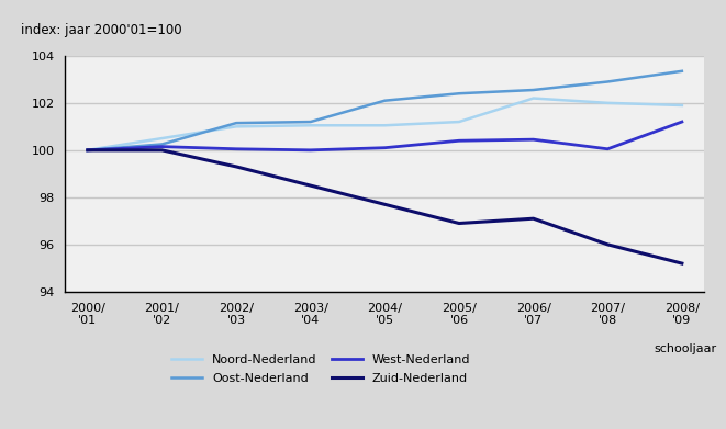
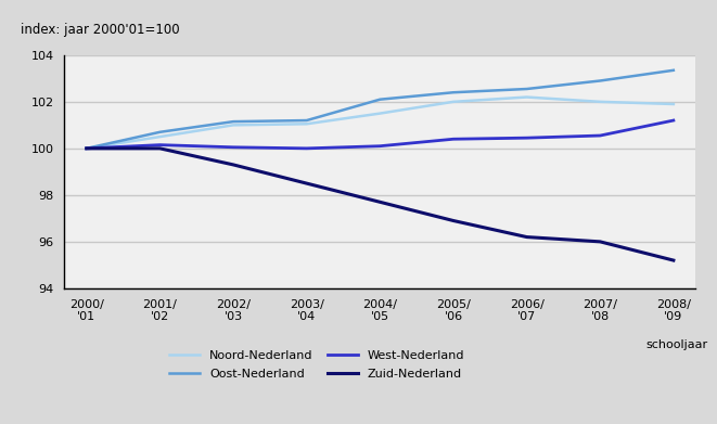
Oost-Nederland/2001/ '02: 100.25 -> 100.70
Noord-Nederland/2004/ '05: 101.05 -> 101.50
Noord-Nederland/2005/ '06: 101.20 -> 102.00
Zuid-Nederland/2006/ '07: 97.1 -> 96.2
West-Nederland/2007/ '08: 100.05 -> 100.55
